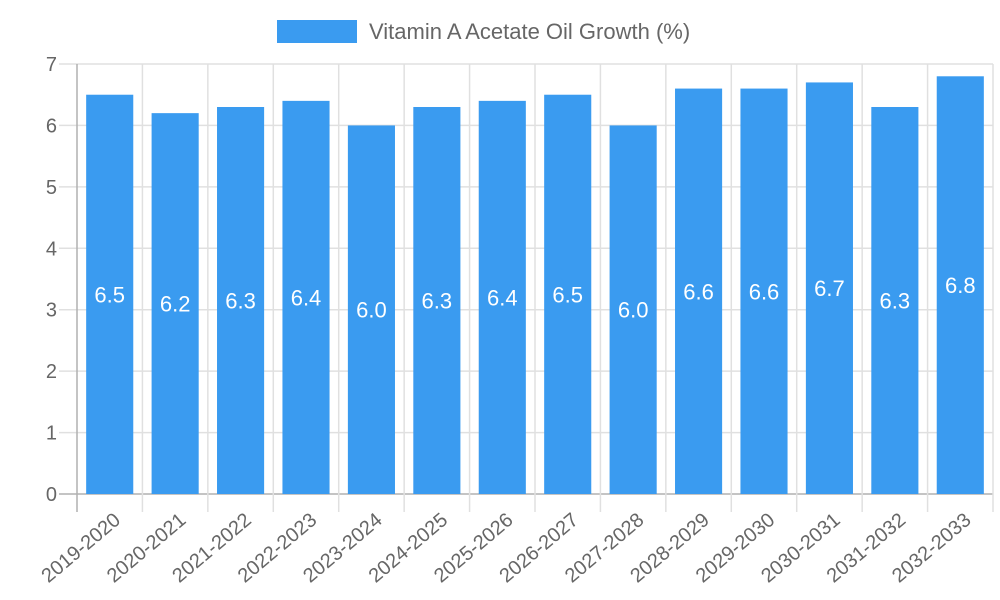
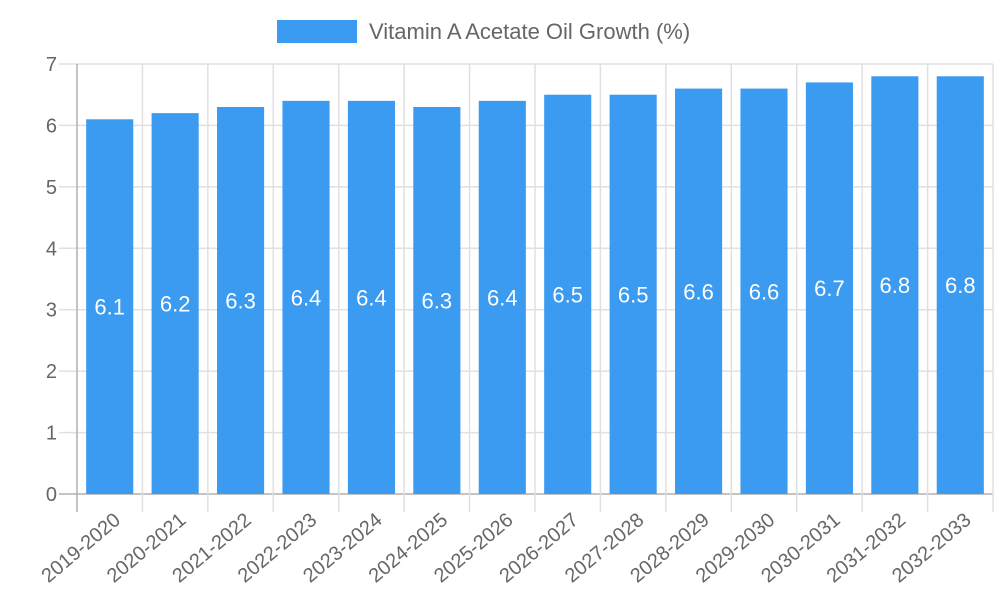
2019-2020: 6.5 -> 6.1
2023-2024: 6.0 -> 6.4
2027-2028: 6.0 -> 6.5
2031-2032: 6.3 -> 6.8
